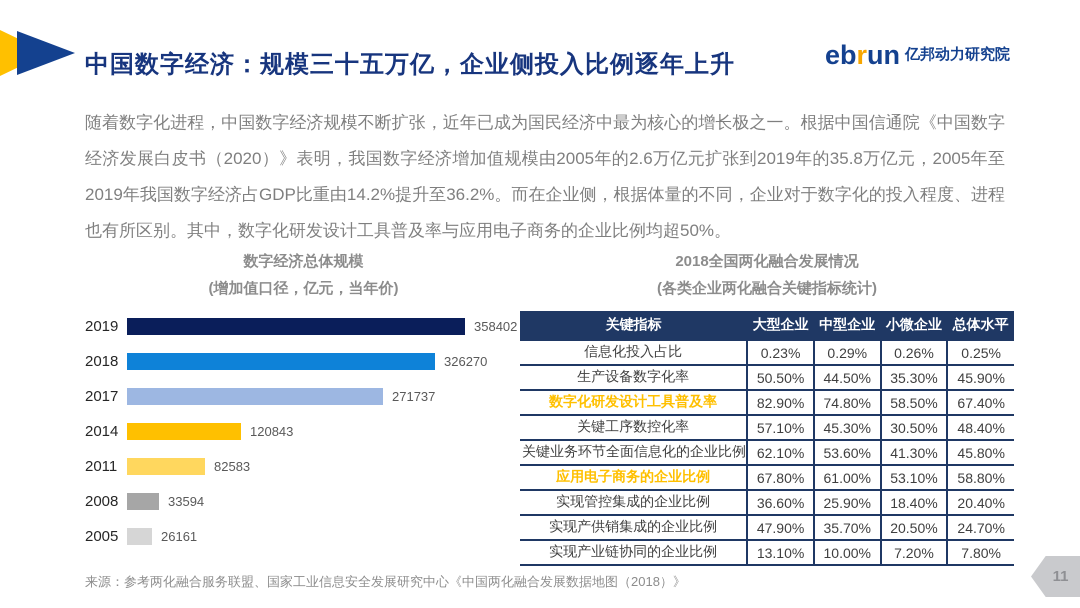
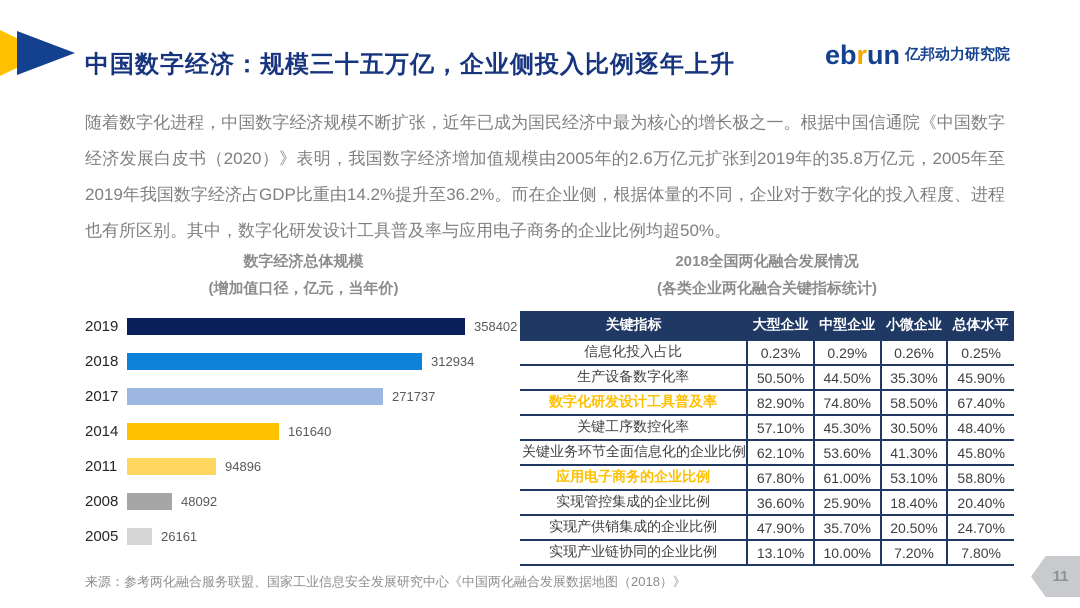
数字经济总体规模/2018: 326270 -> 312934
数字经济总体规模/2014: 120843 -> 161640
数字经济总体规模/2011: 82583 -> 94896
数字经济总体规模/2008: 33594 -> 48092
